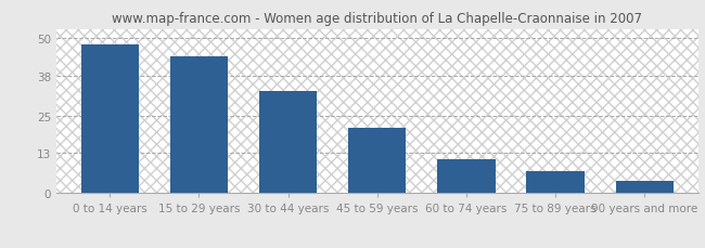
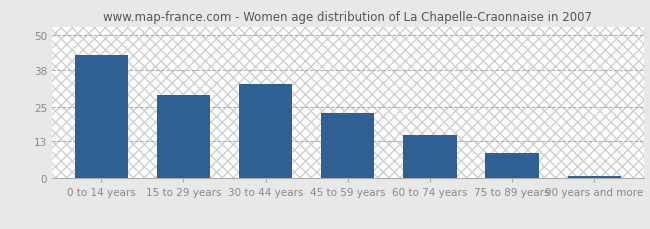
0 to 14 years: 48 -> 43
15 to 29 years: 44 -> 29
45 to 59 years: 21 -> 23
60 to 74 years: 11 -> 15
75 to 89 years: 7 -> 9
90 years and more: 4 -> 1
